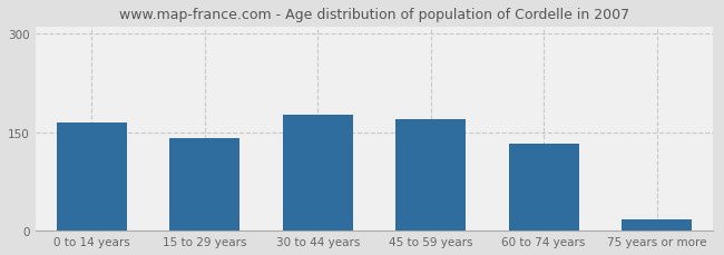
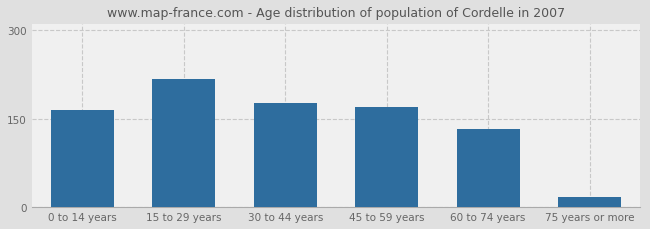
15 to 29 years: 141 -> 218
